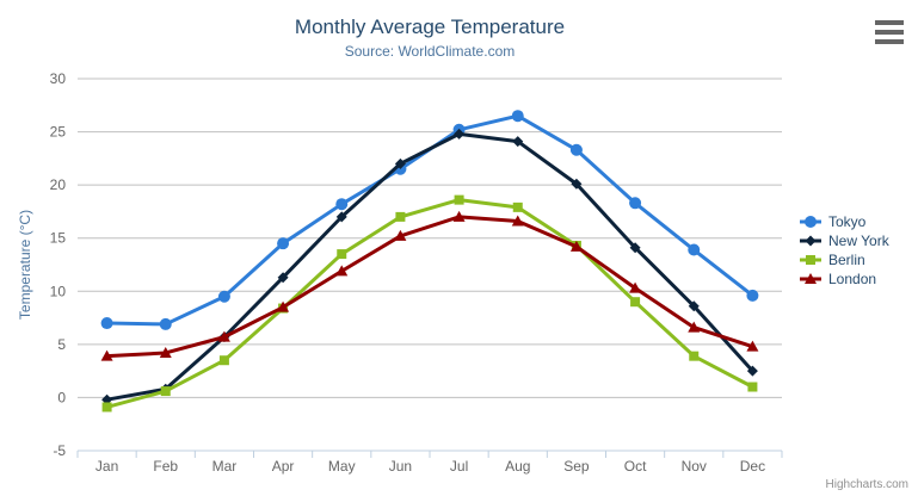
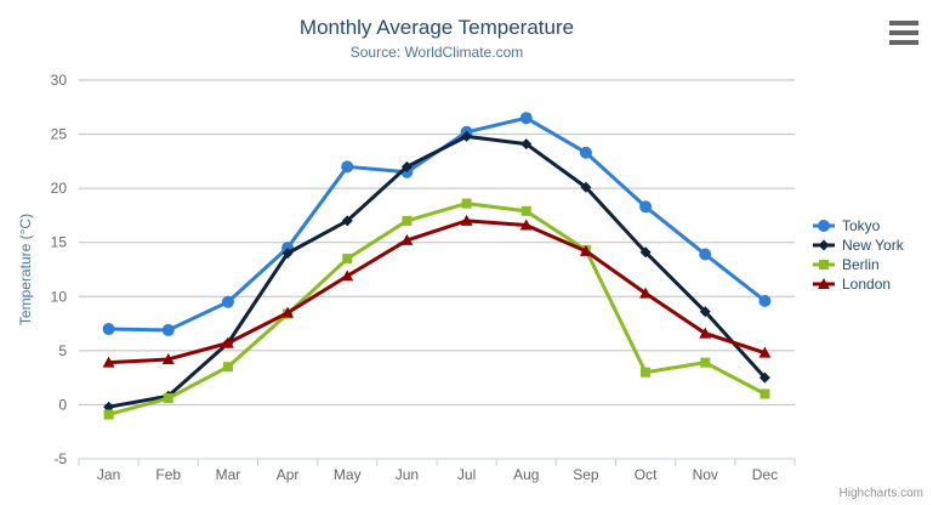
New York/Apr: 11 -> 14
Tokyo/May: 18 -> 22
Berlin/Oct: 9 -> 3
